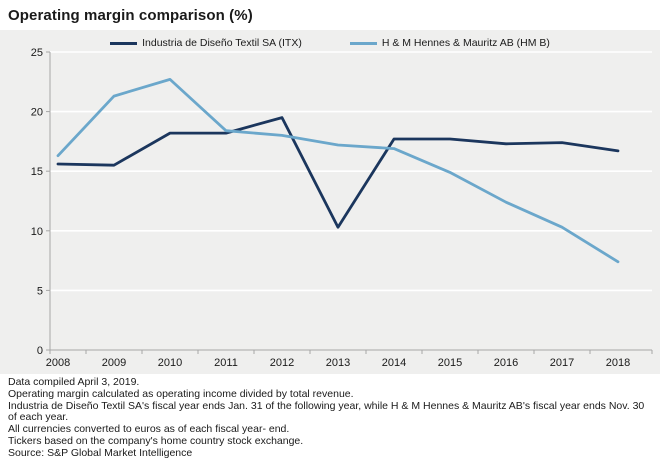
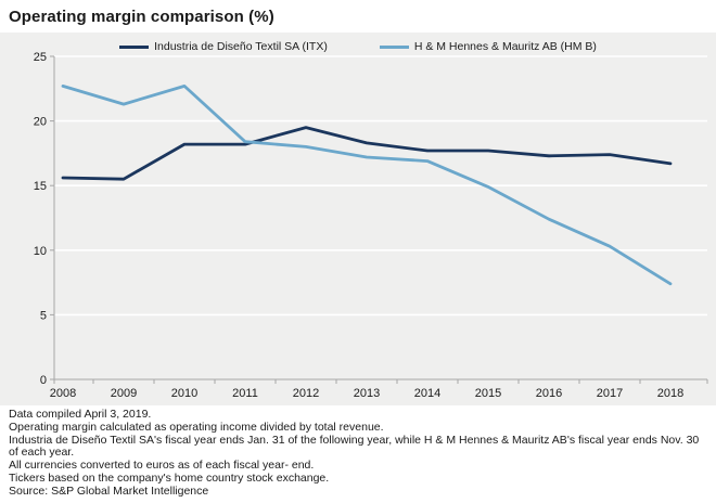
H & M Hennes & Mauritz AB (HM B)/2008: 16.3 -> 22.7
Industria de Diseño Textil SA (ITX)/2013: 10.3 -> 18.3
